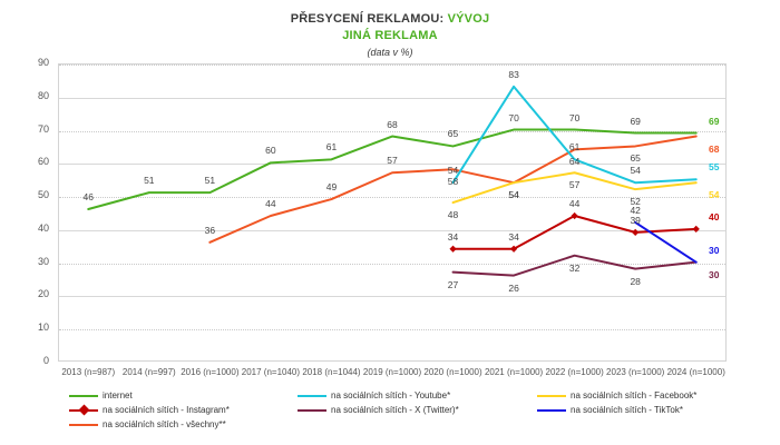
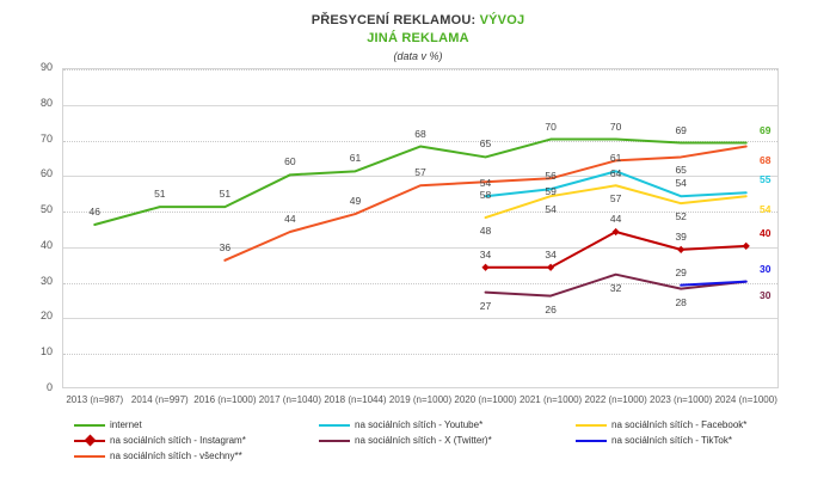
na sociálních sítích - všechny**/2021 (n=1000): 54 -> 59
na sociálních sítích - Youtube*/2021 (n=1000): 83 -> 56
na sociálních sítích - TikTok*/2023 (n=1000): 42 -> 29
